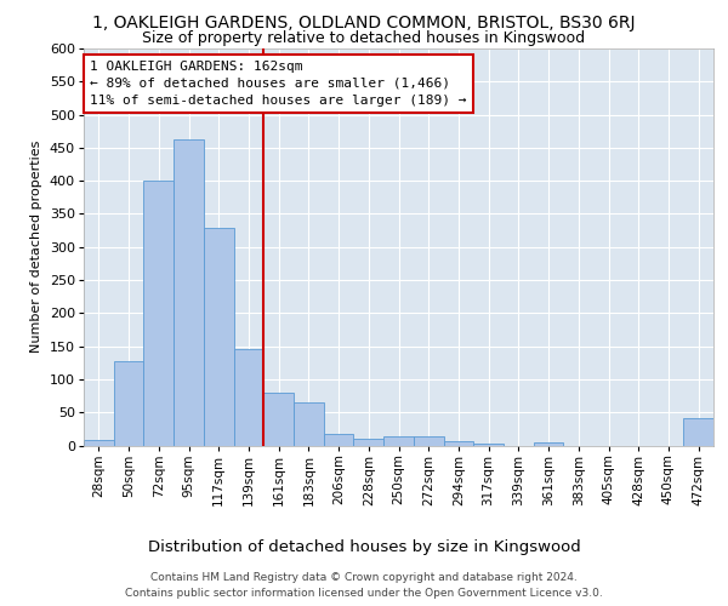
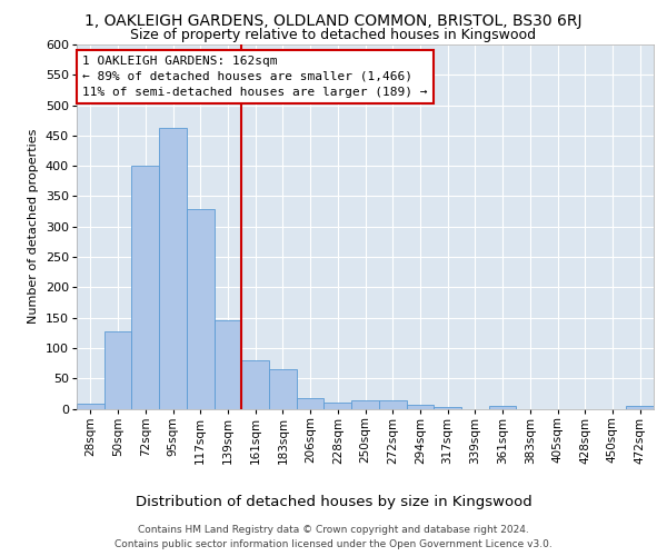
472sqm: 42 -> 4
